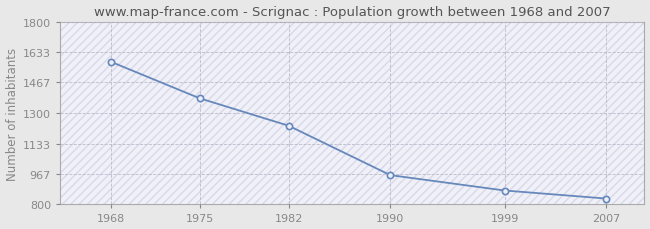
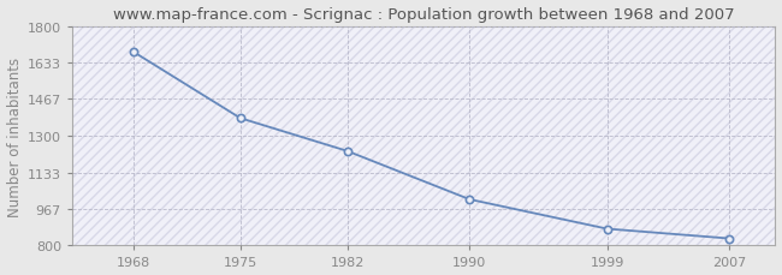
1968: 1580 -> 1680
1990: 960 -> 1010
